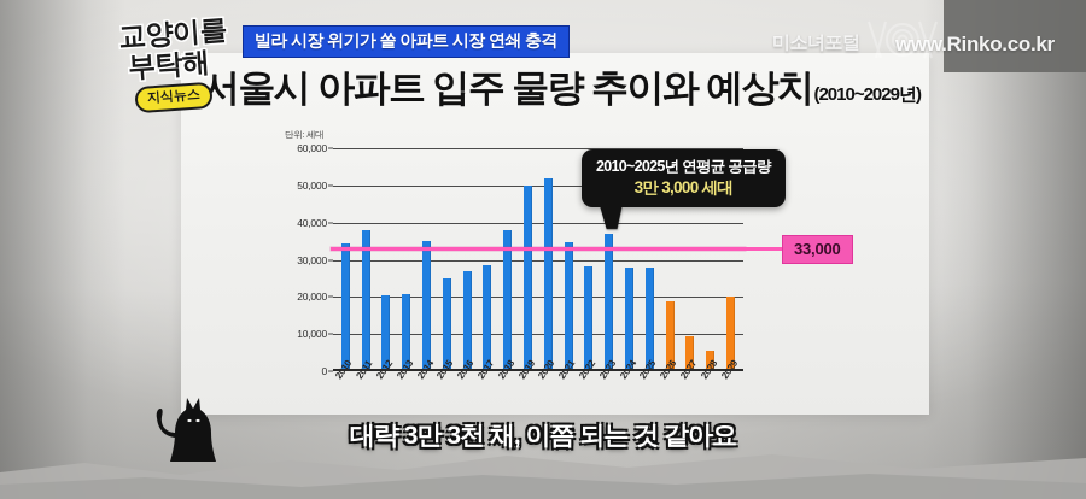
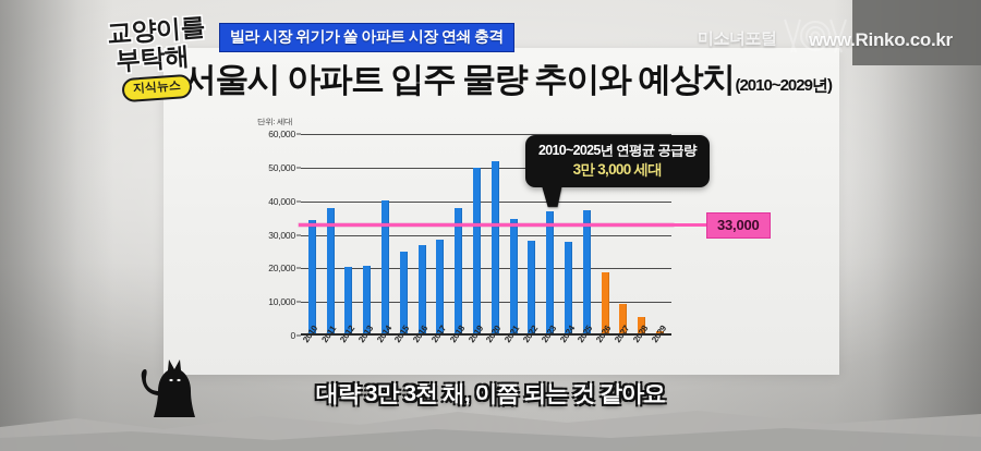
2014: 35000 -> 40000
2025: 28000 -> 37000
2029: 20000 -> 1000
